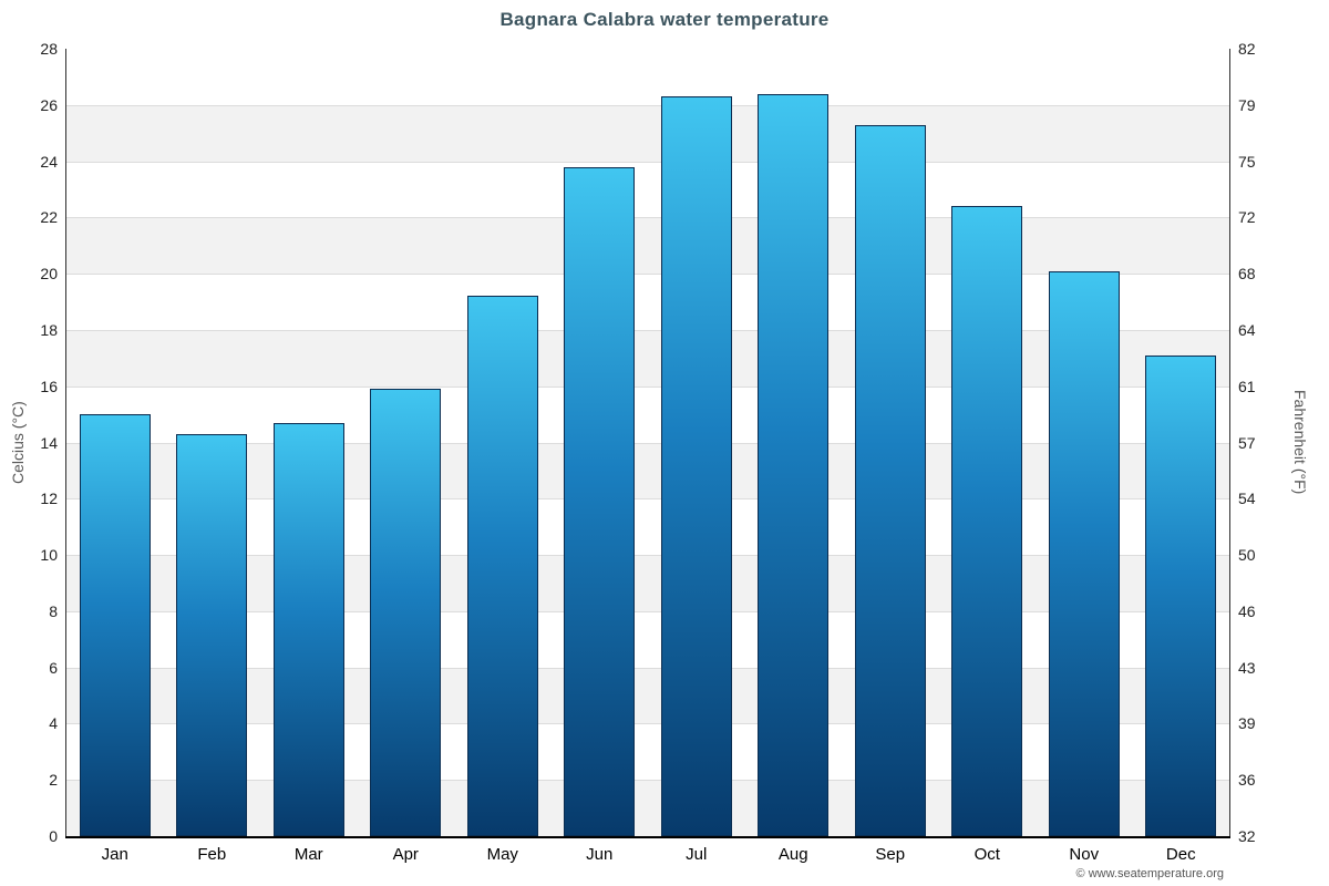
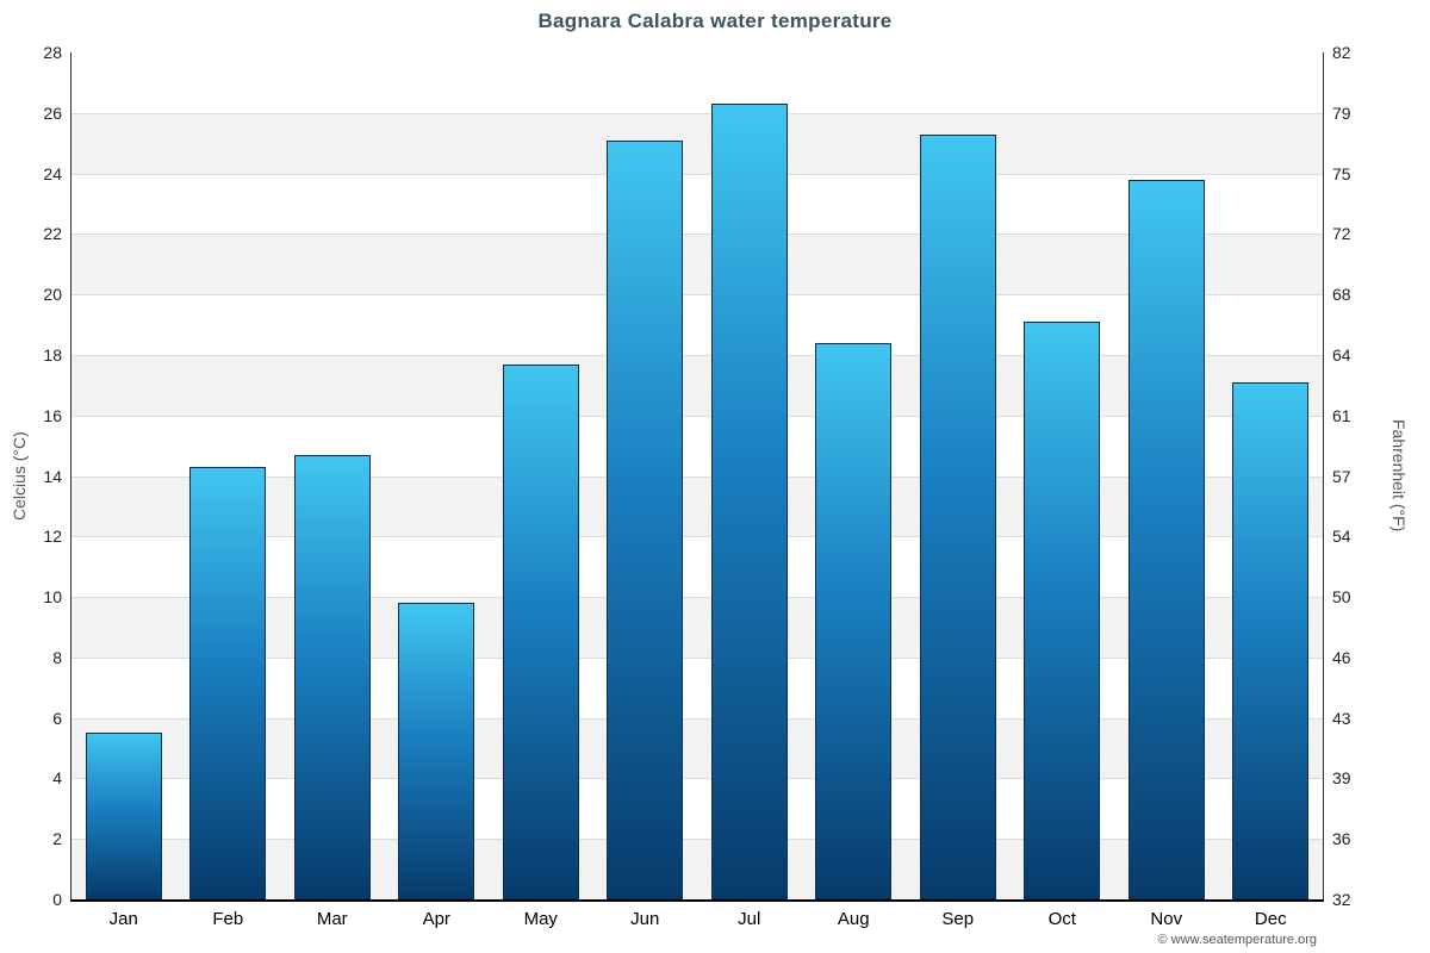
Jan: 15.0 -> 5.5
Apr: 15.9 -> 9.8
May: 19.2 -> 17.7
Jun: 23.8 -> 25.1
Aug: 26.4 -> 18.4
Oct: 22.4 -> 19.1
Nov: 20.1 -> 23.8
